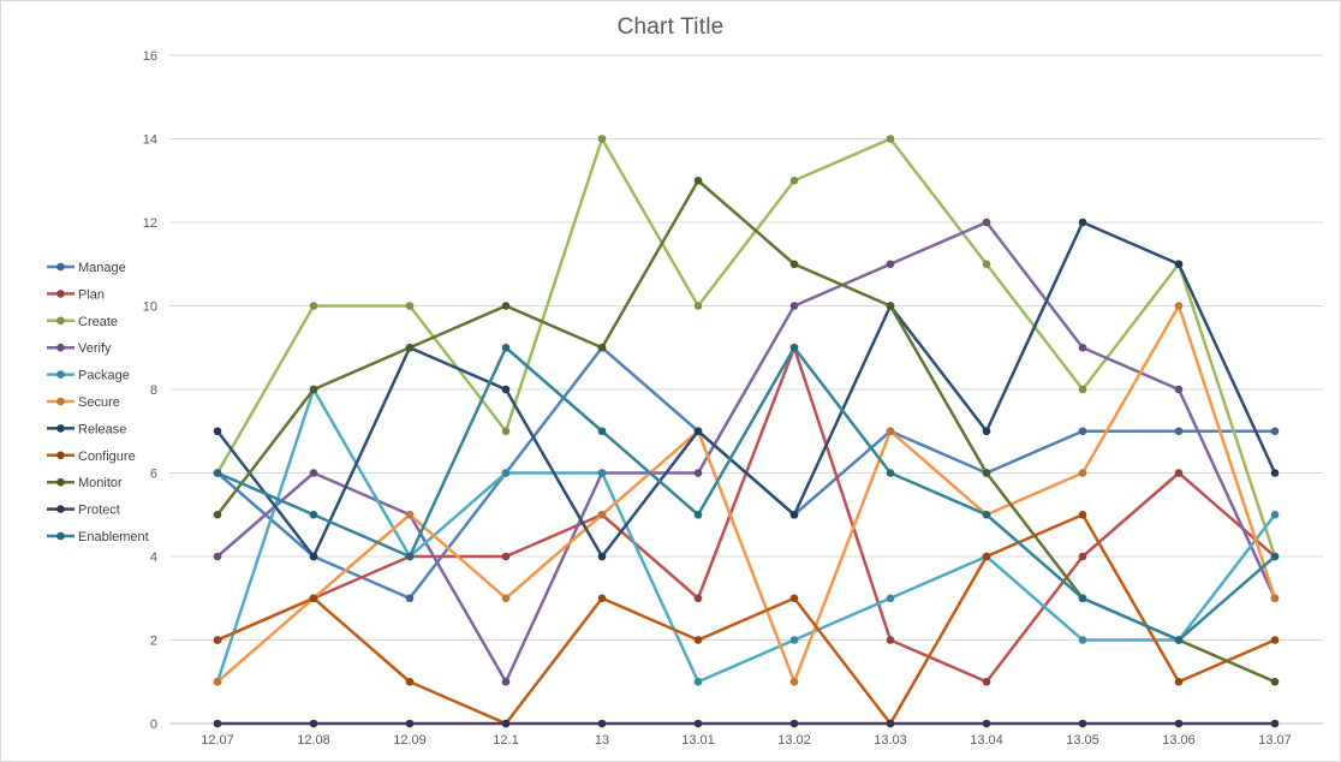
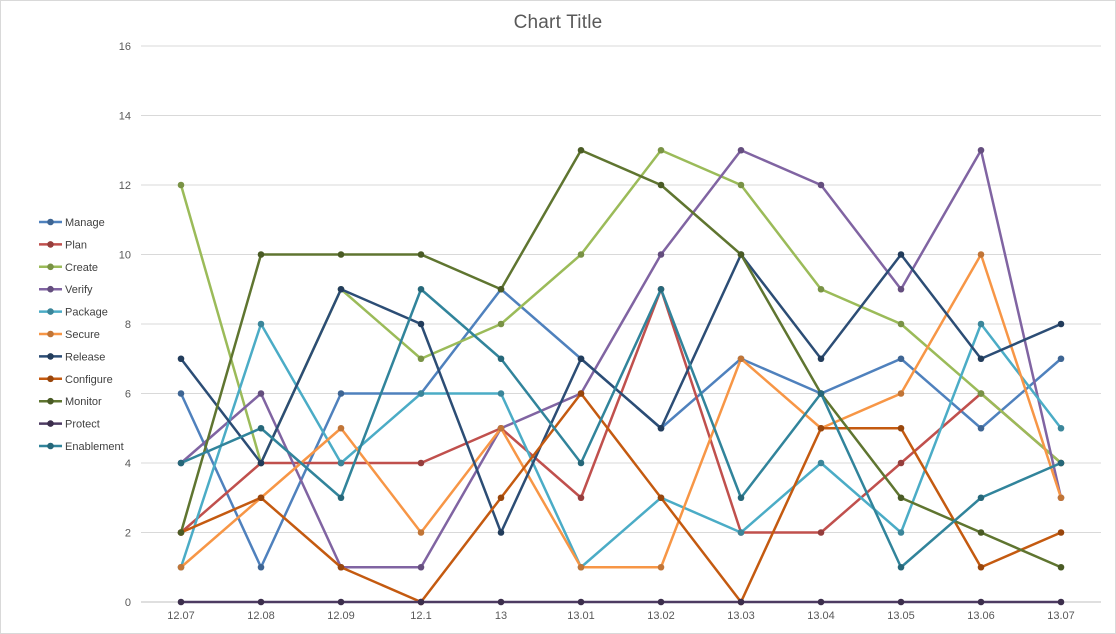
Create/12.07: 6 -> 12
Monitor/12.07: 5 -> 2
Enablement/12.07: 6 -> 4
Manage/12.08: 4 -> 1
Plan/12.08: 3 -> 4
Create/12.08: 10 -> 4
Monitor/12.08: 8 -> 10
Manage/12.09: 3 -> 6
Create/12.09: 10 -> 9
Verify/12.09: 5 -> 1
Monitor/12.09: 9 -> 10
Enablement/12.09: 4 -> 3
Secure/12.1: 3 -> 2
Create/13: 14 -> 8
Verify/13: 6 -> 5
Release/13: 4 -> 2
Secure/13.01: 7 -> 1
Configure/13.01: 2 -> 6
Enablement/13.01: 5 -> 4
Package/13.02: 2 -> 3
Monitor/13.02: 11 -> 12
Create/13.03: 14 -> 12
Verify/13.03: 11 -> 13
Package/13.03: 3 -> 2
Enablement/13.03: 6 -> 3
Plan/13.04: 1 -> 2
Create/13.04: 11 -> 9
Configure/13.04: 4 -> 5
Enablement/13.04: 5 -> 6
Release/13.05: 12 -> 10
Enablement/13.05: 3 -> 1
Manage/13.06: 7 -> 5
Create/13.06: 11 -> 6
Verify/13.06: 8 -> 13
Package/13.06: 2 -> 8
Release/13.06: 11 -> 7
Enablement/13.06: 2 -> 3
Release/13.07: 6 -> 8
